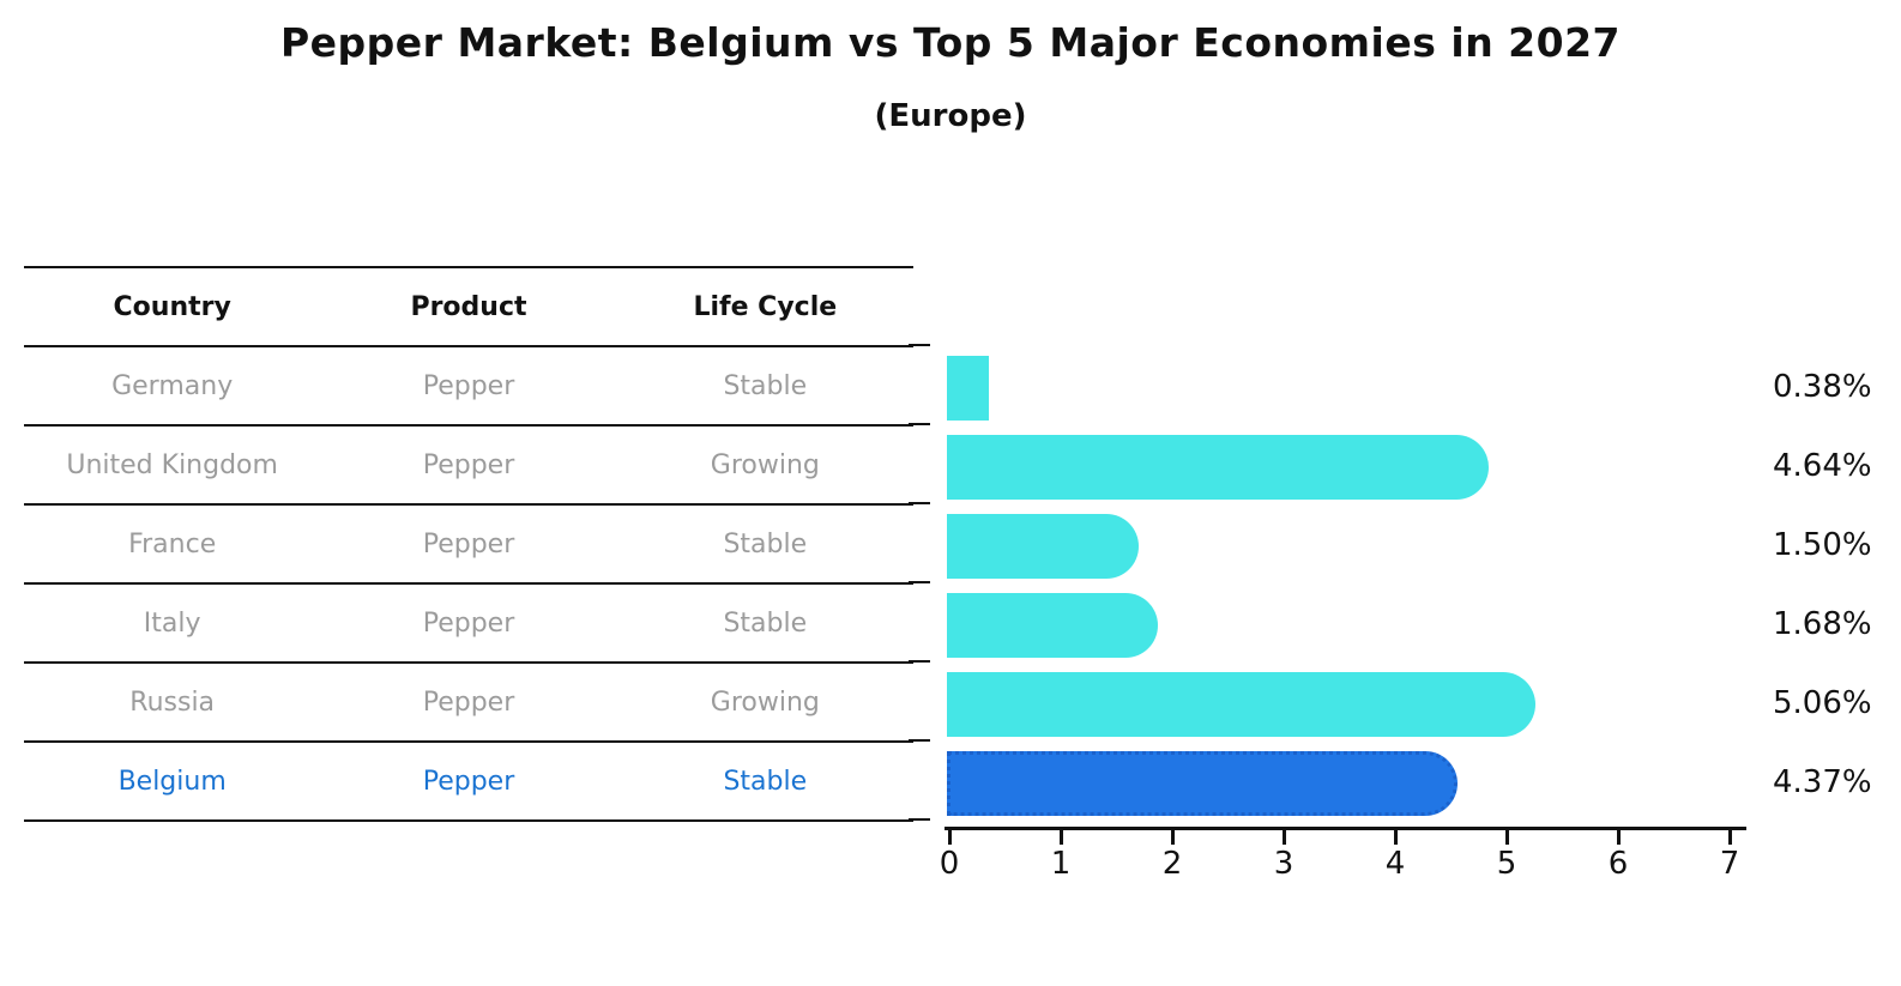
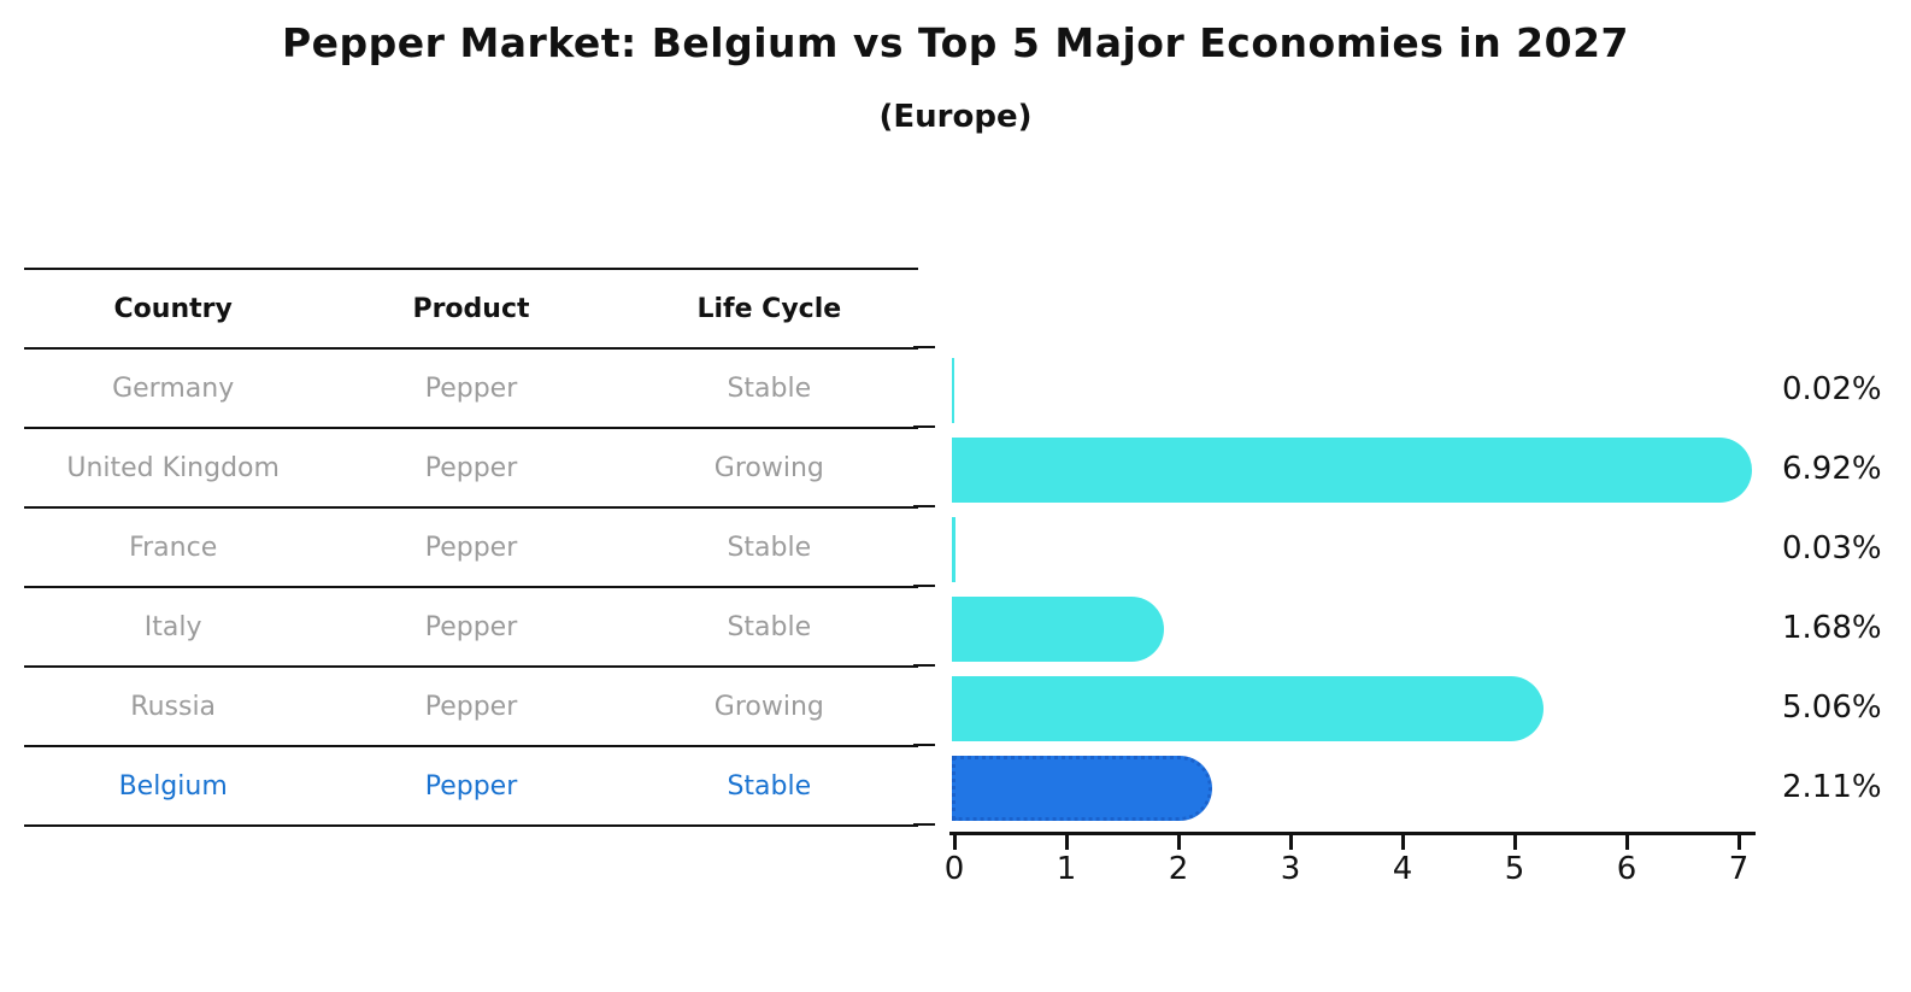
Germany: 0.38% -> 0.02%
United Kingdom: 4.64% -> 6.92%
France: 1.50% -> 0.03%
Belgium: 4.37% -> 2.11%
